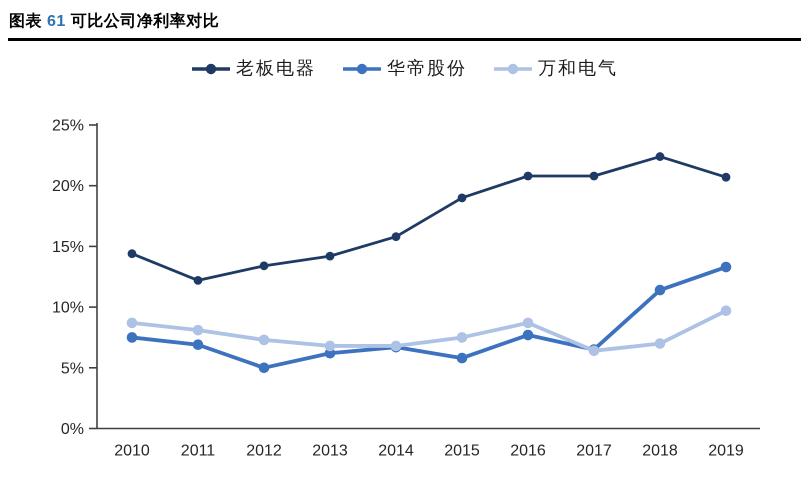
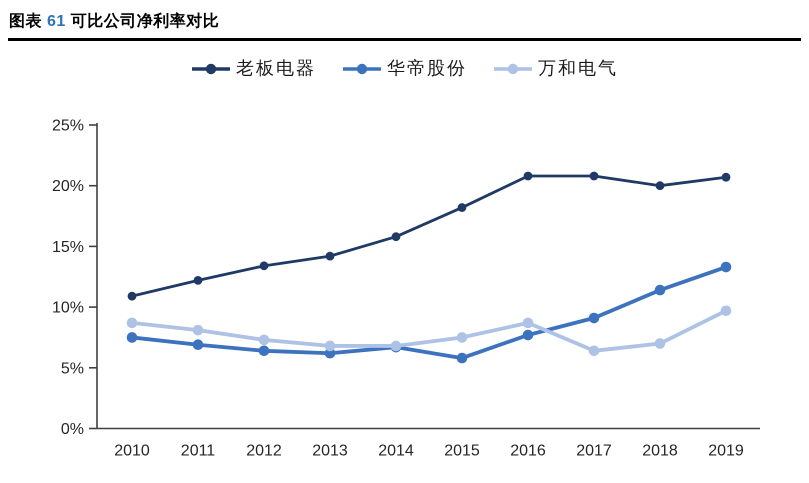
老板电器/2010: 14.4% -> 10.9%
华帝股份/2012: 5.0% -> 6.4%
老板电器/2015: 19.0% -> 18.2%
华帝股份/2017: 6.5% -> 9.1%
老板电器/2018: 22.4% -> 20.0%
